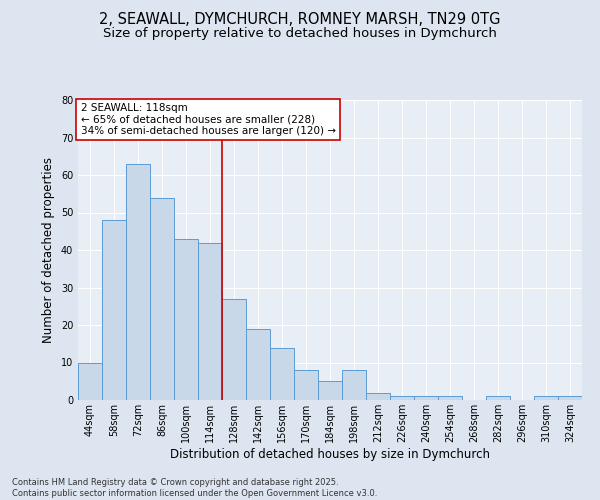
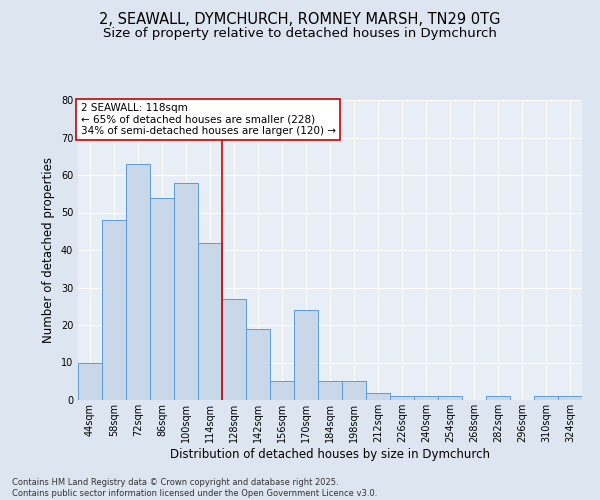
100sqm: 43 -> 58
156sqm: 14 -> 5
170sqm: 8 -> 24
198sqm: 8 -> 5
